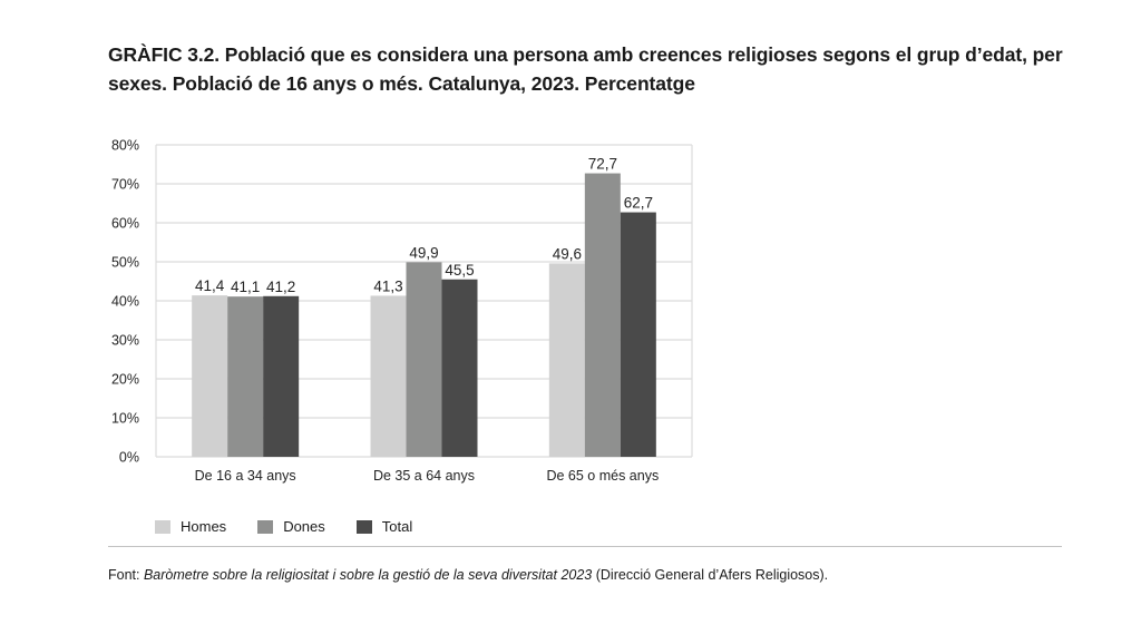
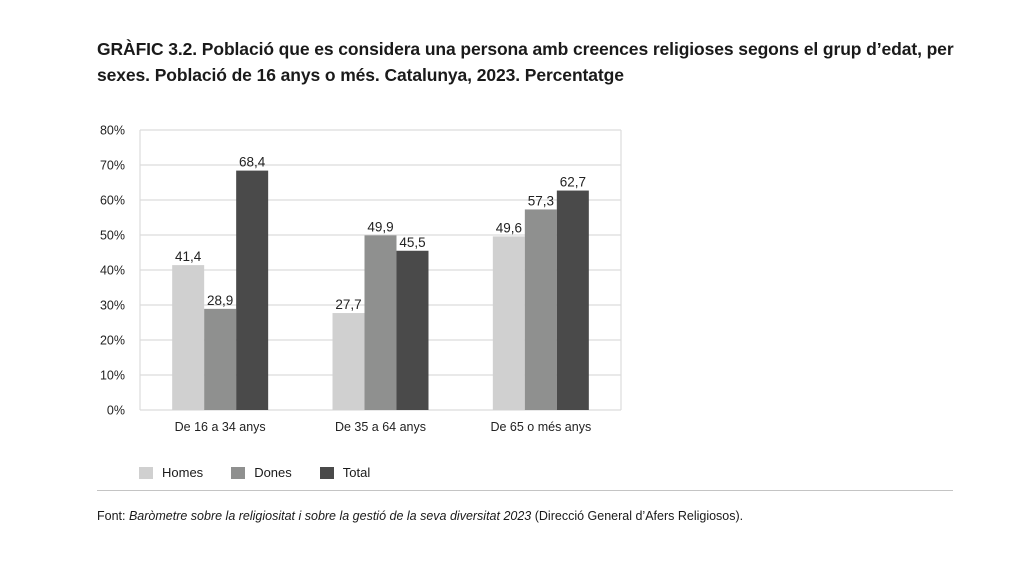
Dones/De 16 a 34 anys: 41,1 -> 28,9
Total/De 16 a 34 anys: 41,2 -> 68,4
Homes/De 35 a 64 anys: 41,3 -> 27,7
Dones/De 65 o més anys: 72,7 -> 57,3
